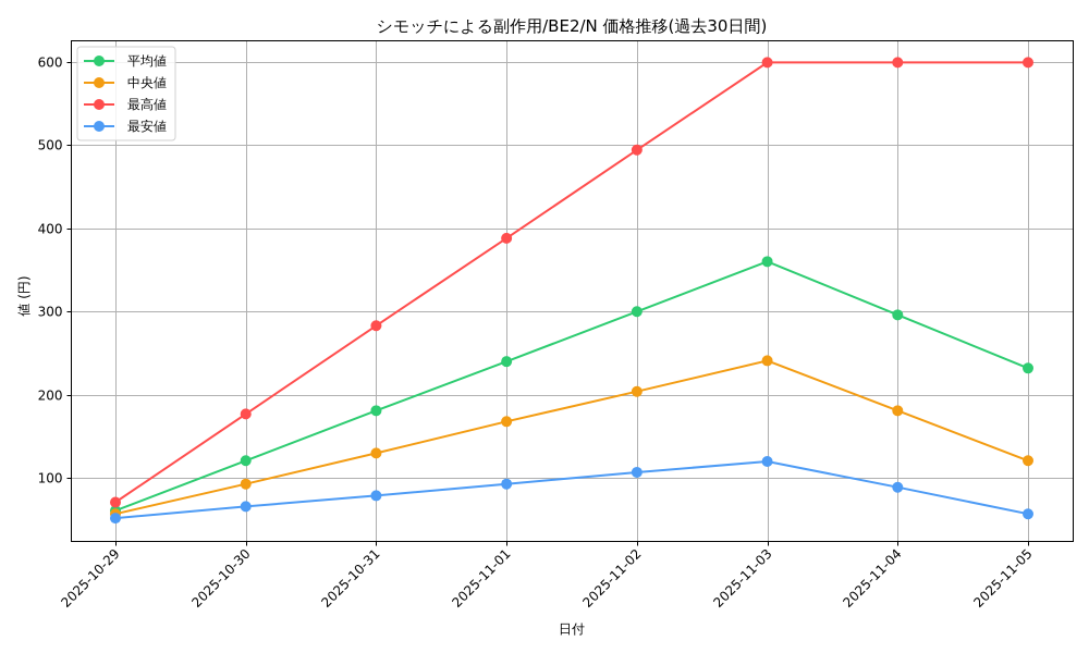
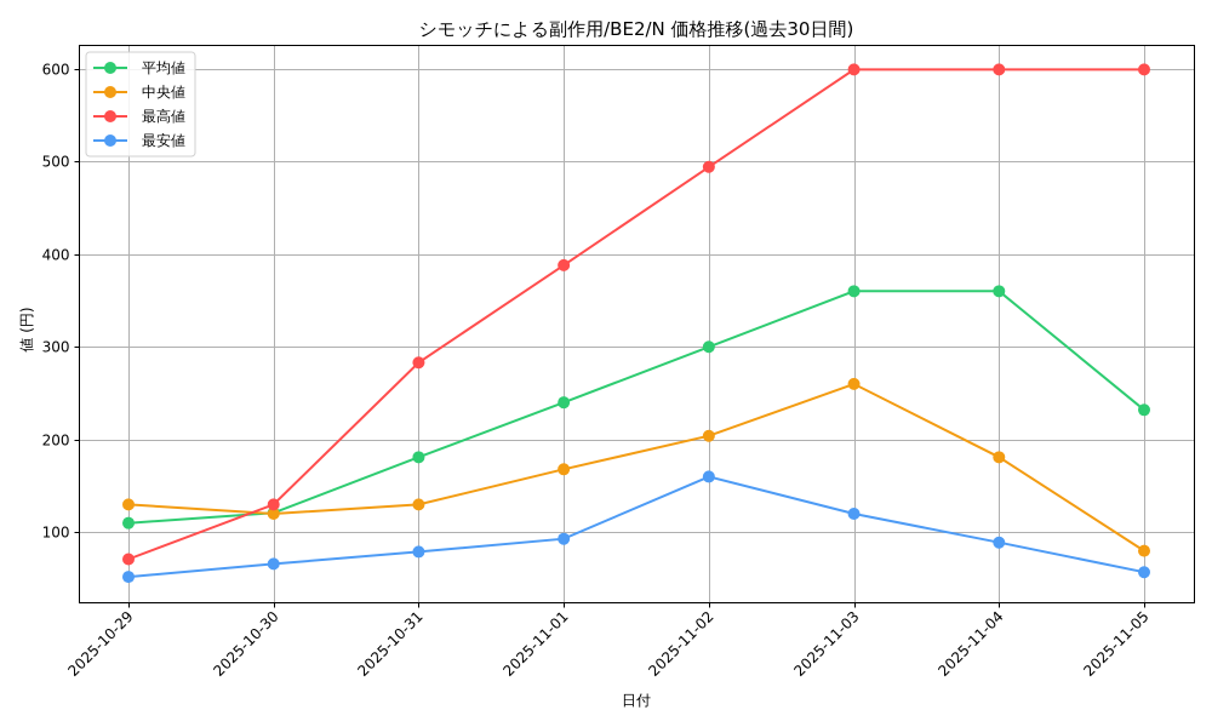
平均値/2025-10-29: 60 -> 110
中央値/2025-10-29: 60 -> 130
中央値/2025-10-30: 90 -> 120
最高値/2025-10-30: 180 -> 130
最安値/2025-11-02: 110 -> 160
中央値/2025-11-03: 240 -> 260
平均値/2025-11-04: 300 -> 360
中央値/2025-11-05: 120 -> 80
